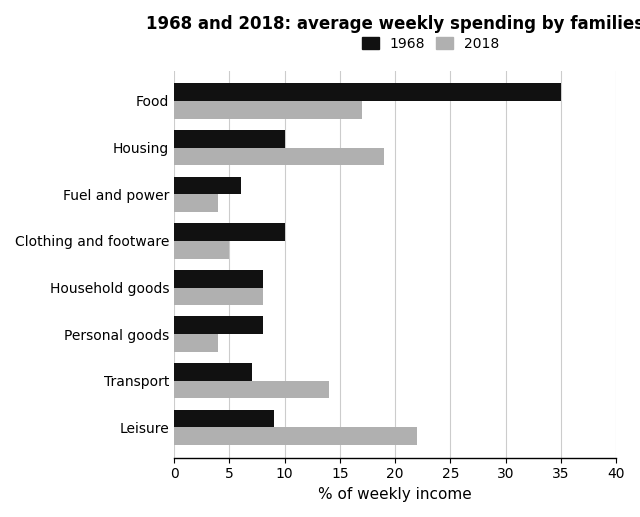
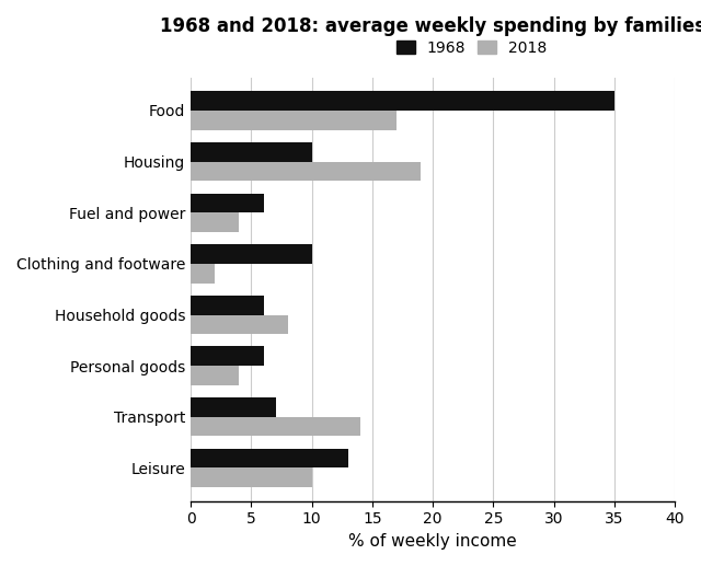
2018/Clothing and footware: 5 -> 2
1968/Household goods: 8 -> 6
1968/Personal goods: 8 -> 6
1968/Leisure: 9 -> 13
2018/Leisure: 22 -> 10
